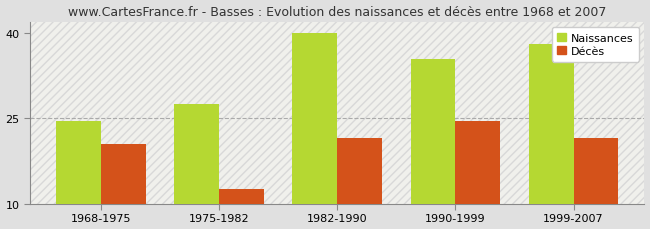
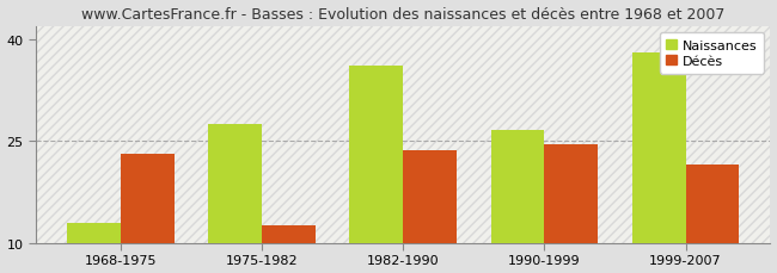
Naissances/1968-1975: 24.5 -> 13.0
Décès/1968-1975: 20.5 -> 23.2
Naissances/1982-1990: 40.0 -> 36.2
Décès/1982-1990: 21.5 -> 23.6
Naissances/1990-1999: 35.5 -> 26.6
